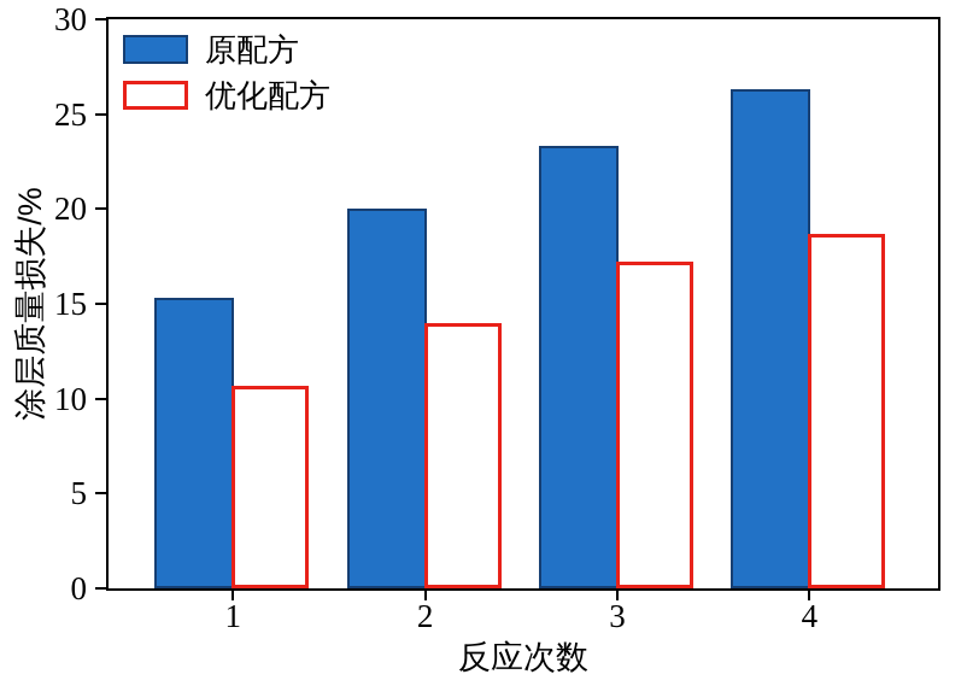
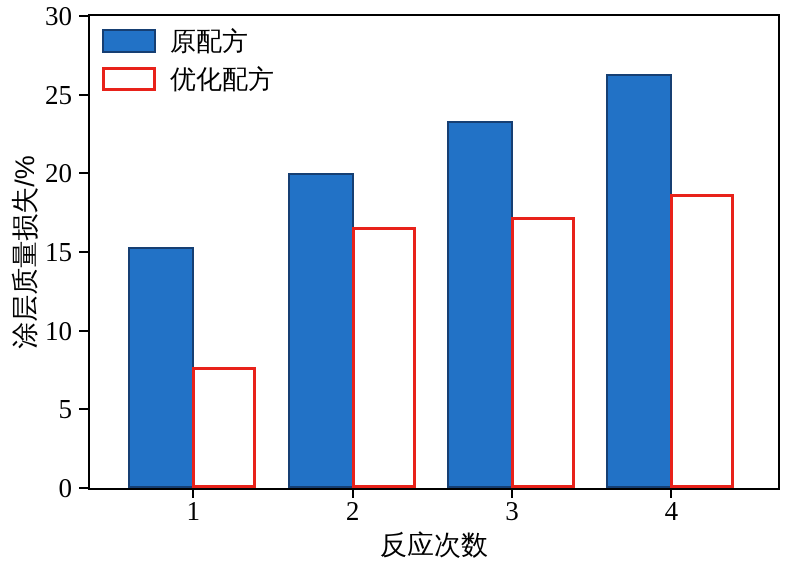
优化配方/1: 10.7 -> 7.7
优化配方/2: 14.0 -> 16.6
